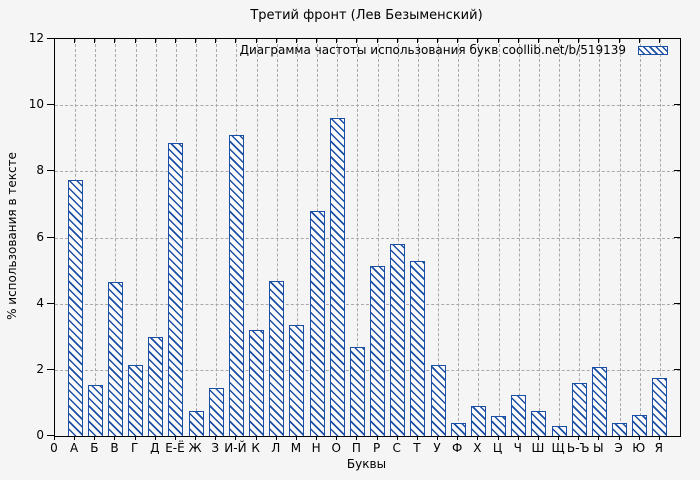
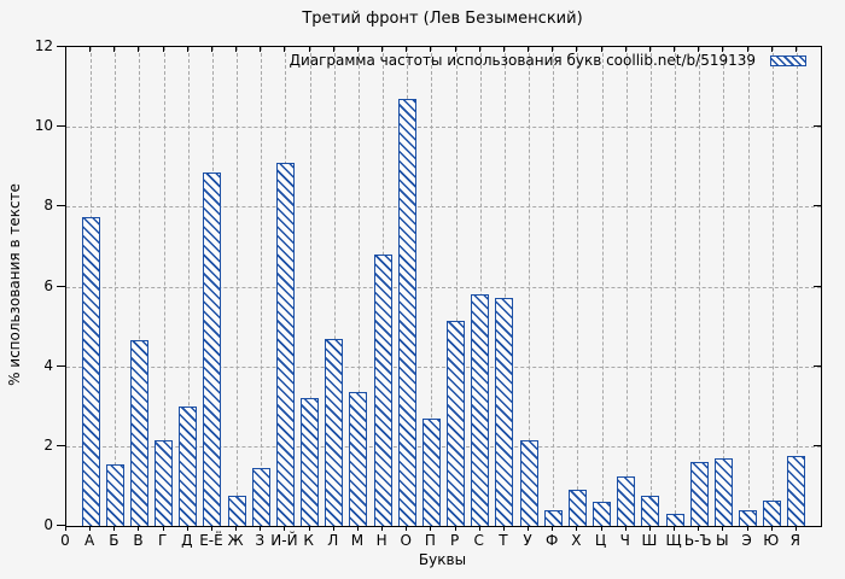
О: 9.6 -> 10.7
Т: 5.3 -> 5.7
Ы: 2.1 -> 1.7
